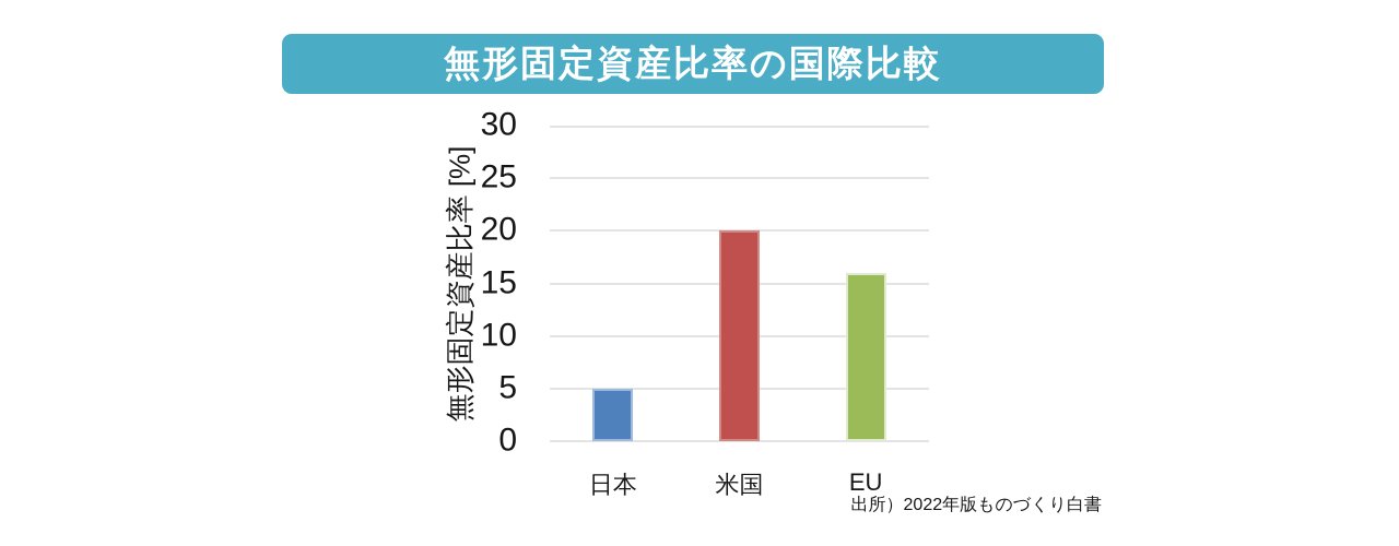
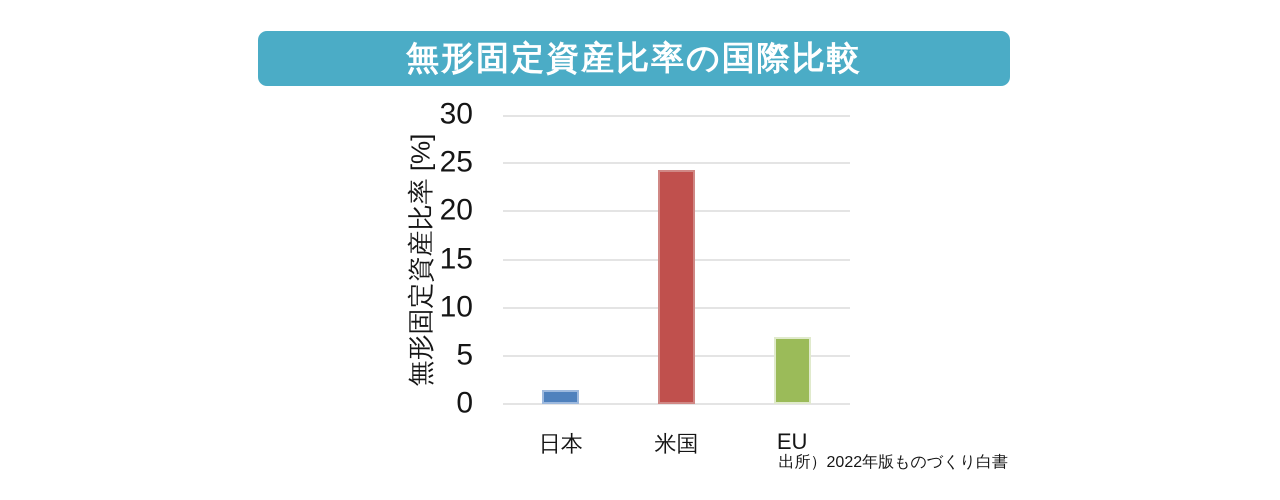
日本: 5 -> 2
米国: 20 -> 24
EU: 16 -> 7
